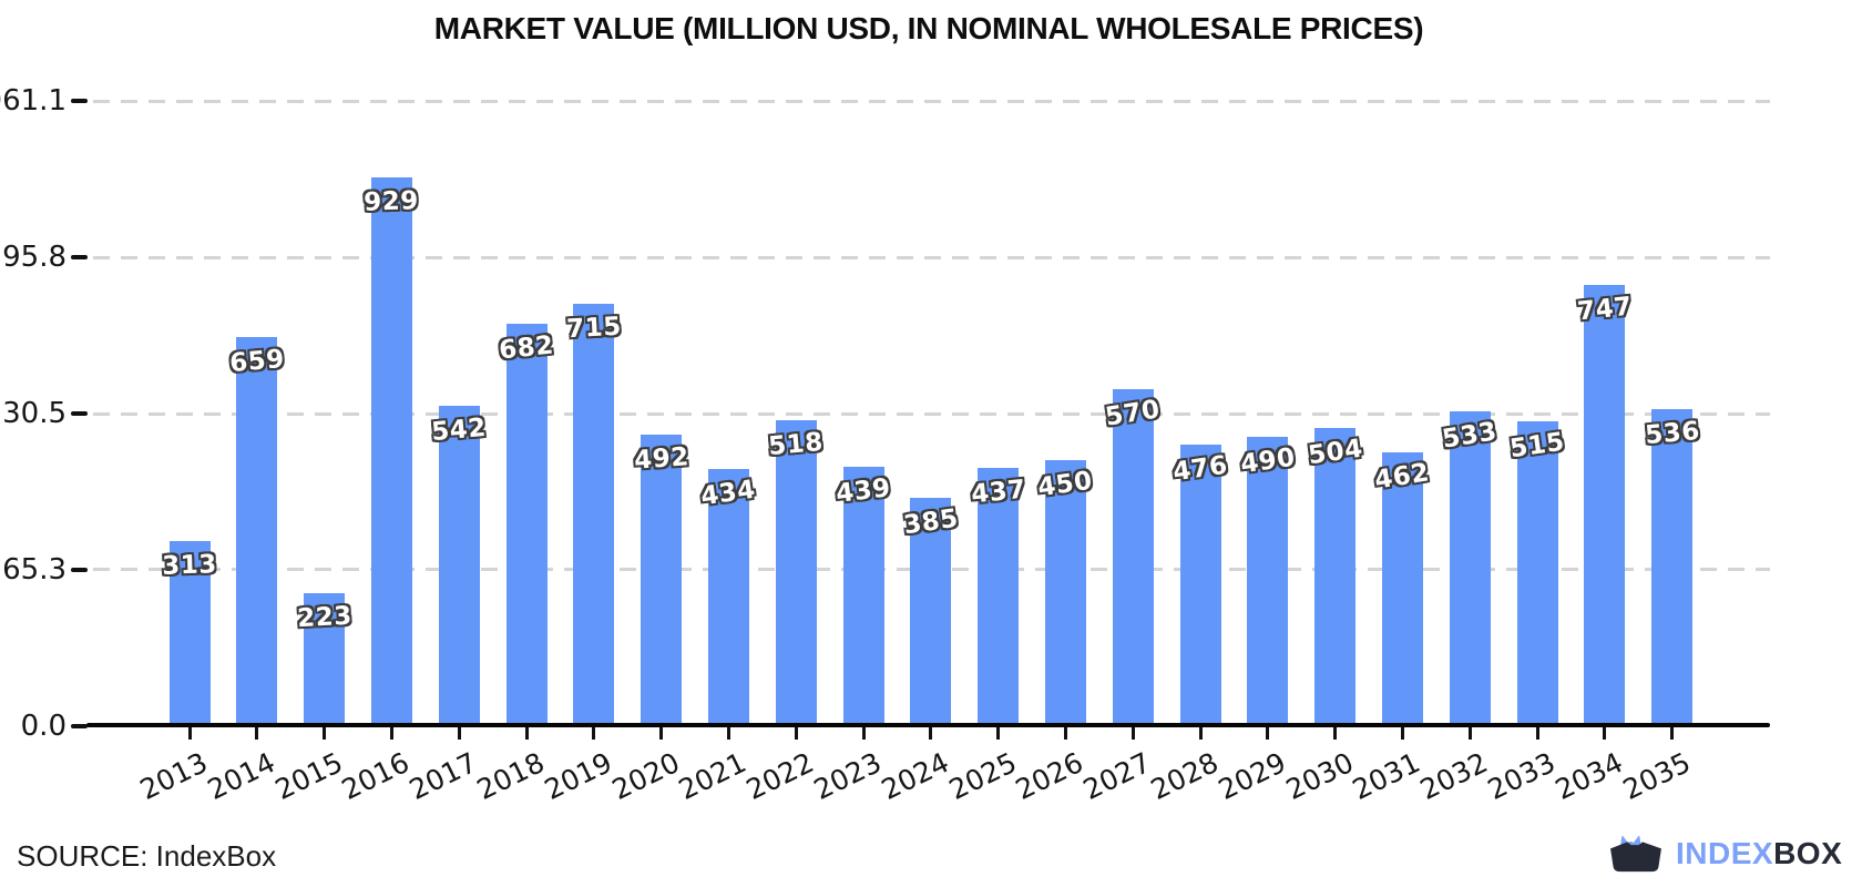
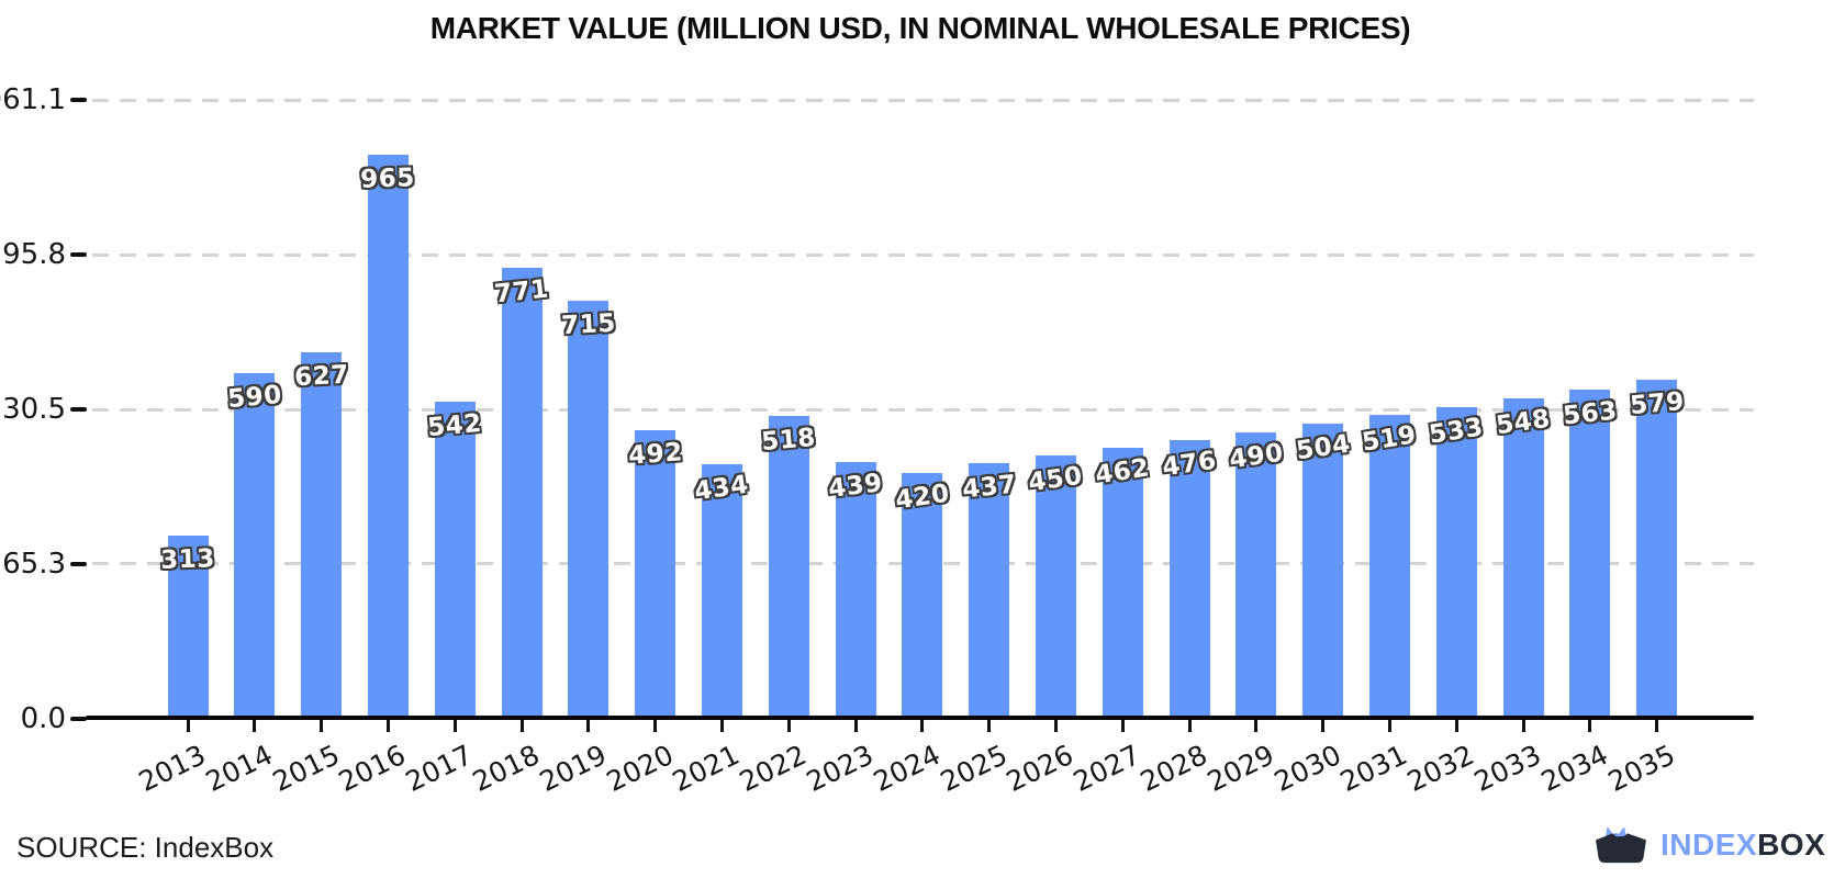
2014: 659 -> 590
2015: 223 -> 627
2016: 929 -> 965
2018: 682 -> 771
2024: 385 -> 420
2027: 570 -> 462
2031: 462 -> 519
2033: 515 -> 548
2034: 747 -> 563
2035: 536 -> 579
